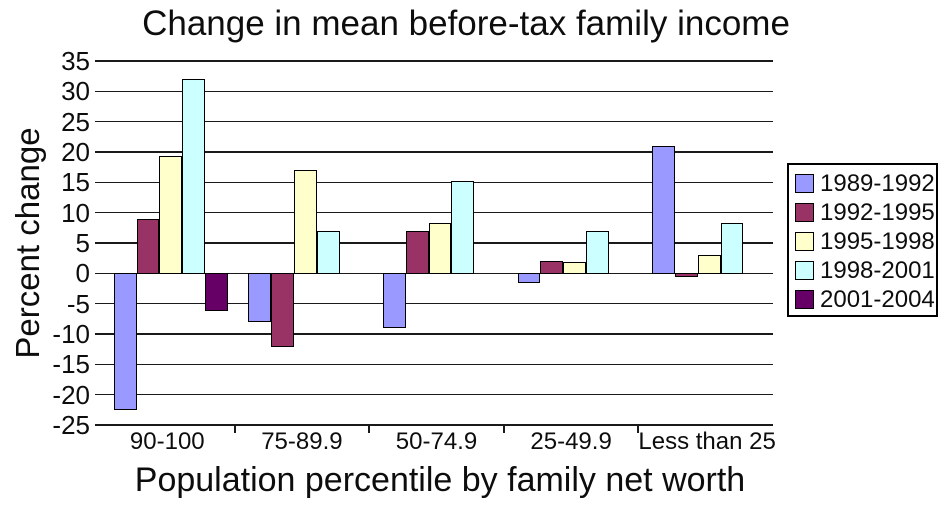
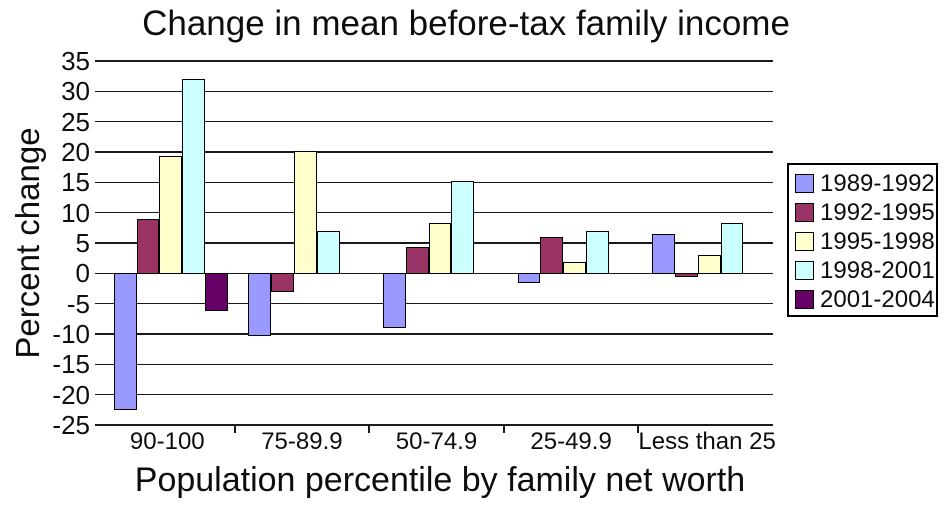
1989-1992/75-89.9: -8 -> -10
1992-1995/75-89.9: -12 -> -3
1995-1998/75-89.9: 17 -> 20
1992-1995/50-74.9: 7 -> 4
1992-1995/25-49.9: 2 -> 6
1989-1992/Less than 25: 21 -> 6
